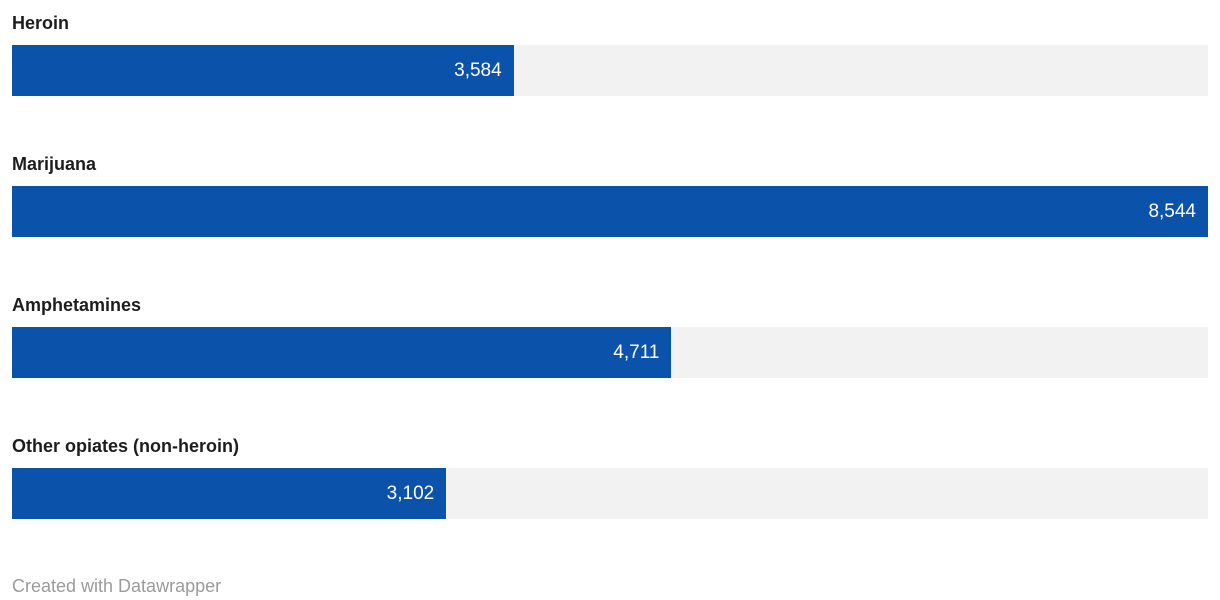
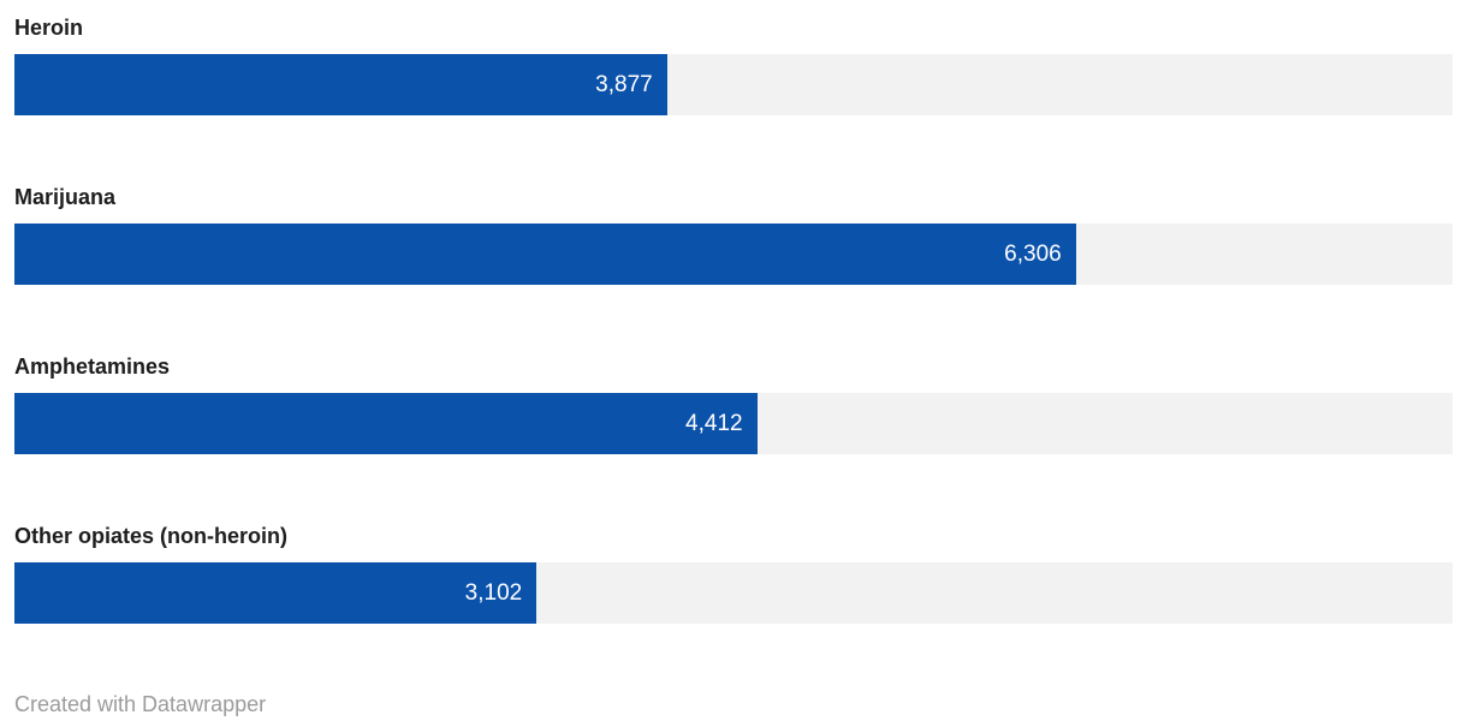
Heroin: 3,584 -> 3,877
Marijuana: 8,544 -> 6,306
Amphetamines: 4,711 -> 4,412
